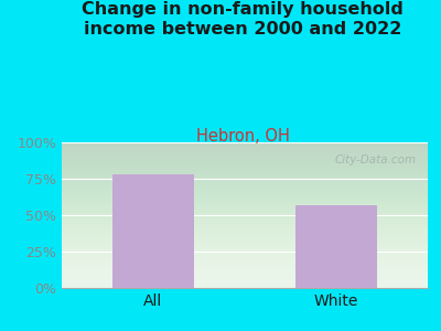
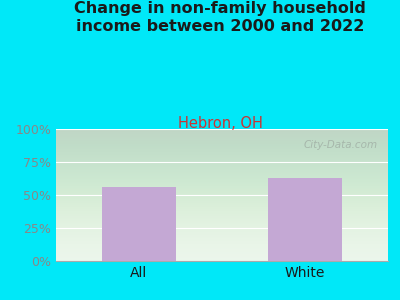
All: 78% -> 56%
White: 57% -> 63%
